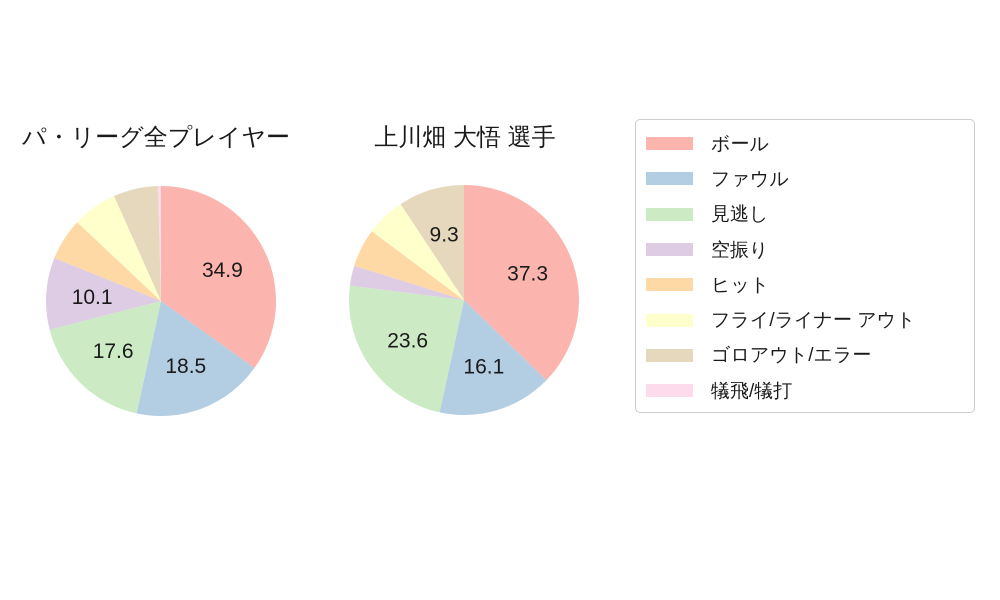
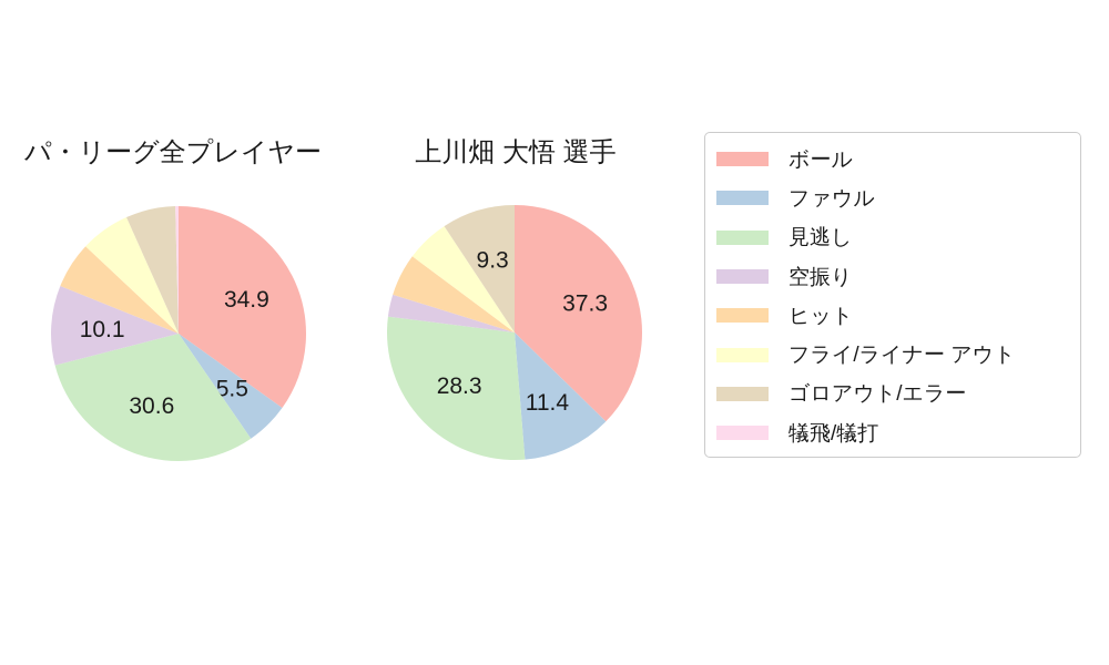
パ・リーグ全プレイヤー/ファウル: 18.5 -> 5.5
パ・リーグ全プレイヤー/見逃し: 17.6 -> 30.6
上川畑 大悟 選手/ファウル: 16.1 -> 11.4
上川畑 大悟 選手/見逃し: 23.6 -> 28.3
